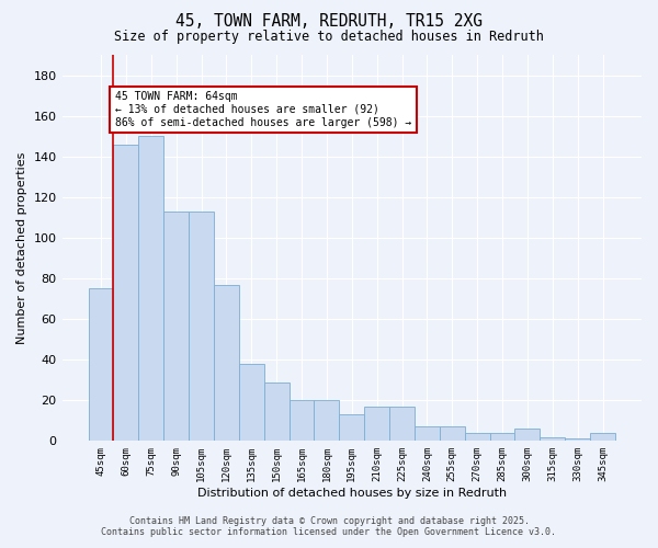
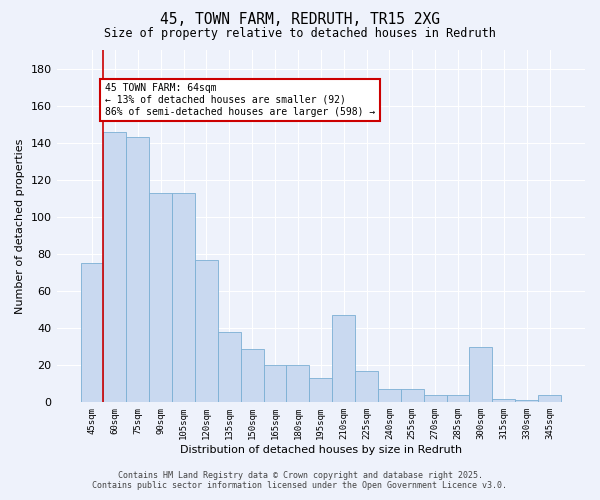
75sqm: 150 -> 143
210sqm: 17 -> 47
300sqm: 6 -> 30
